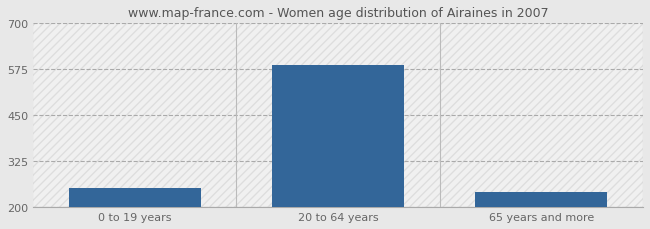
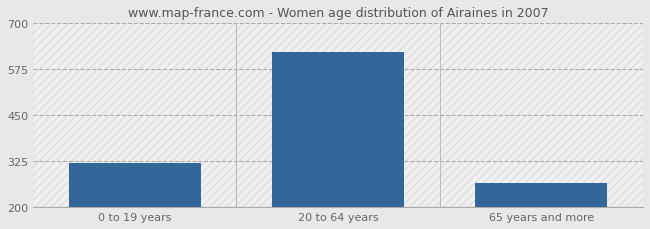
0 to 19 years: 253 -> 320
20 to 64 years: 585 -> 620
65 years and more: 242 -> 265
